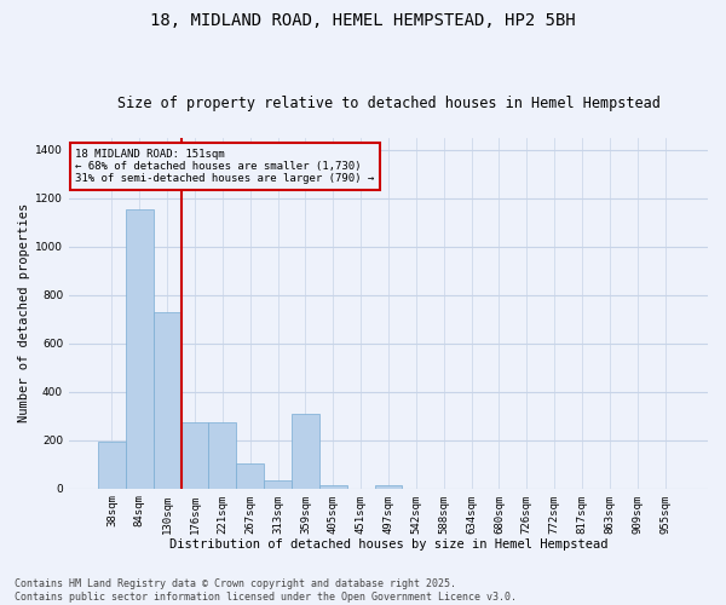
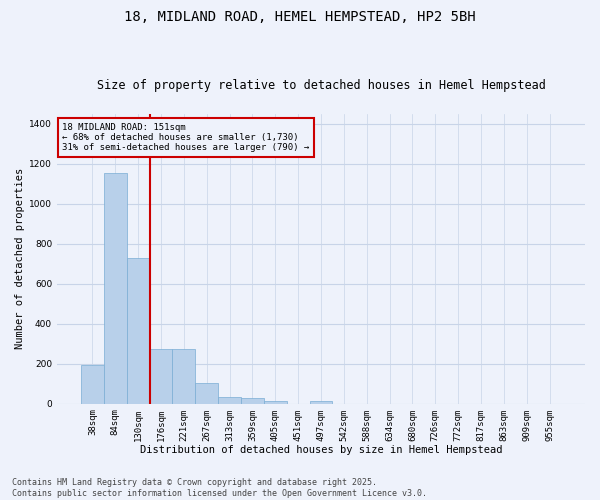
359sqm: 310 -> 30
